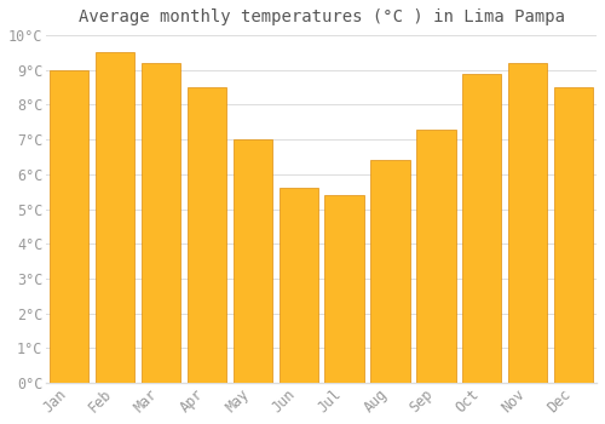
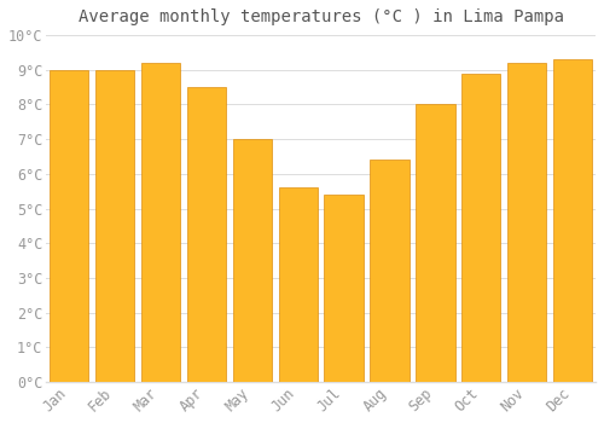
Feb: 9.5°C -> 9.0°C
Sep: 7.3°C -> 8.0°C
Dec: 8.5°C -> 9.3°C
